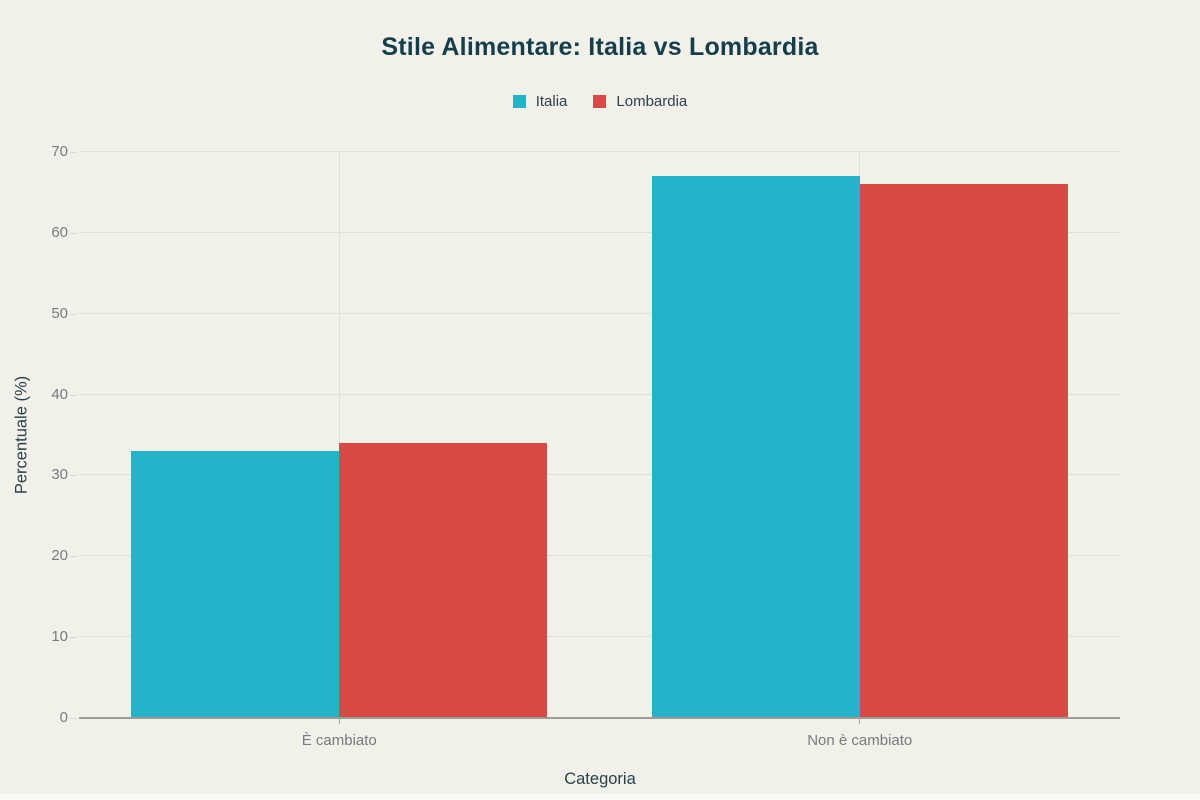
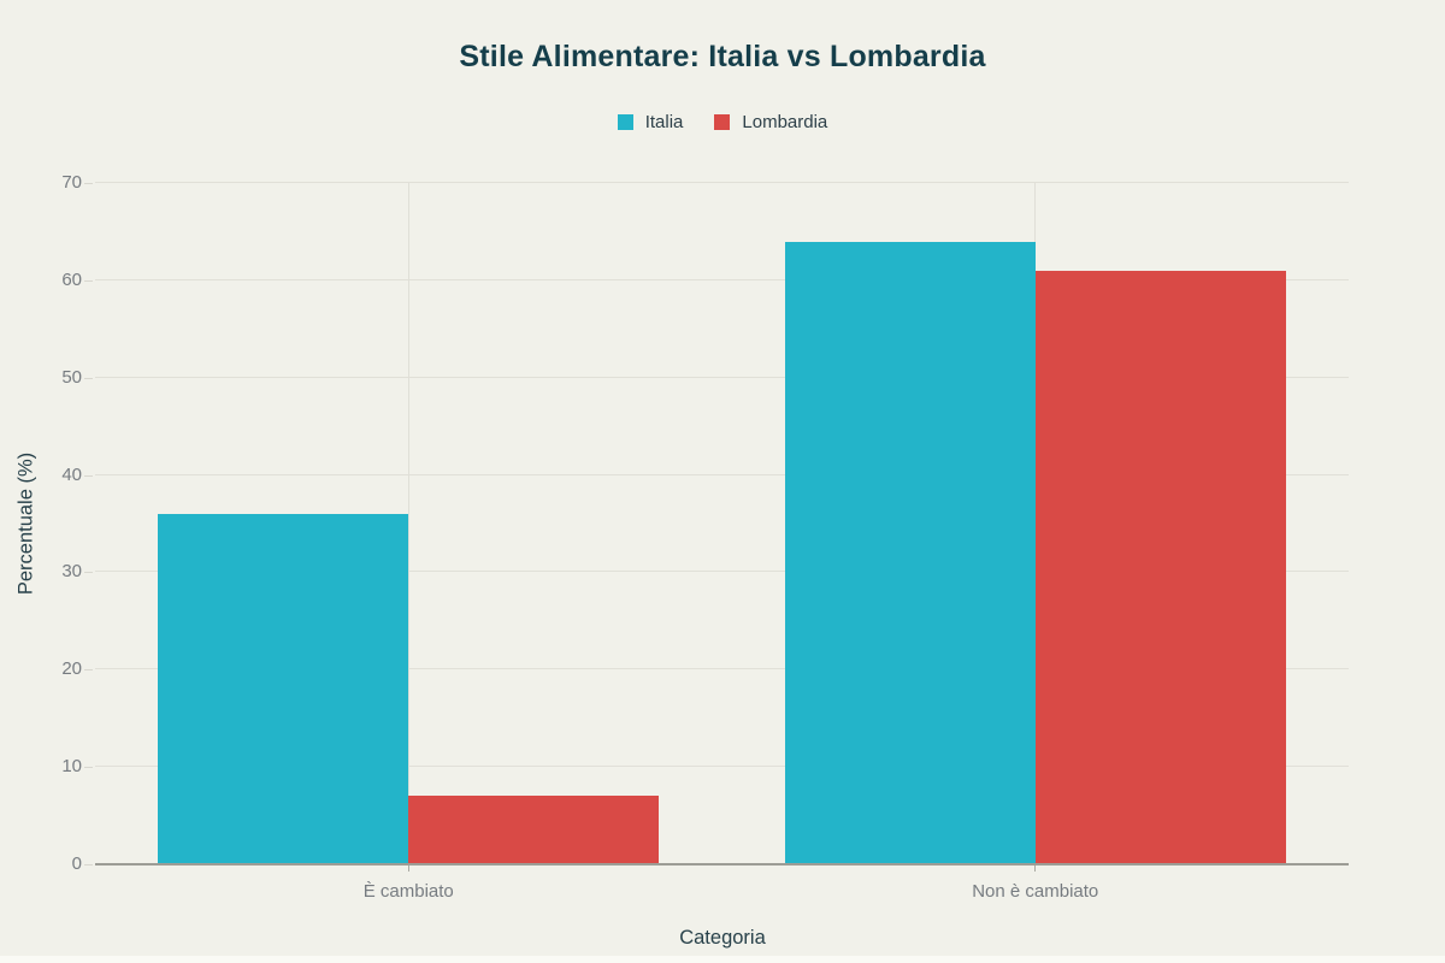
Italia/È cambiato: 33 -> 36
Lombardia/È cambiato: 34 -> 7
Italia/Non è cambiato: 67 -> 64
Lombardia/Non è cambiato: 66 -> 61
